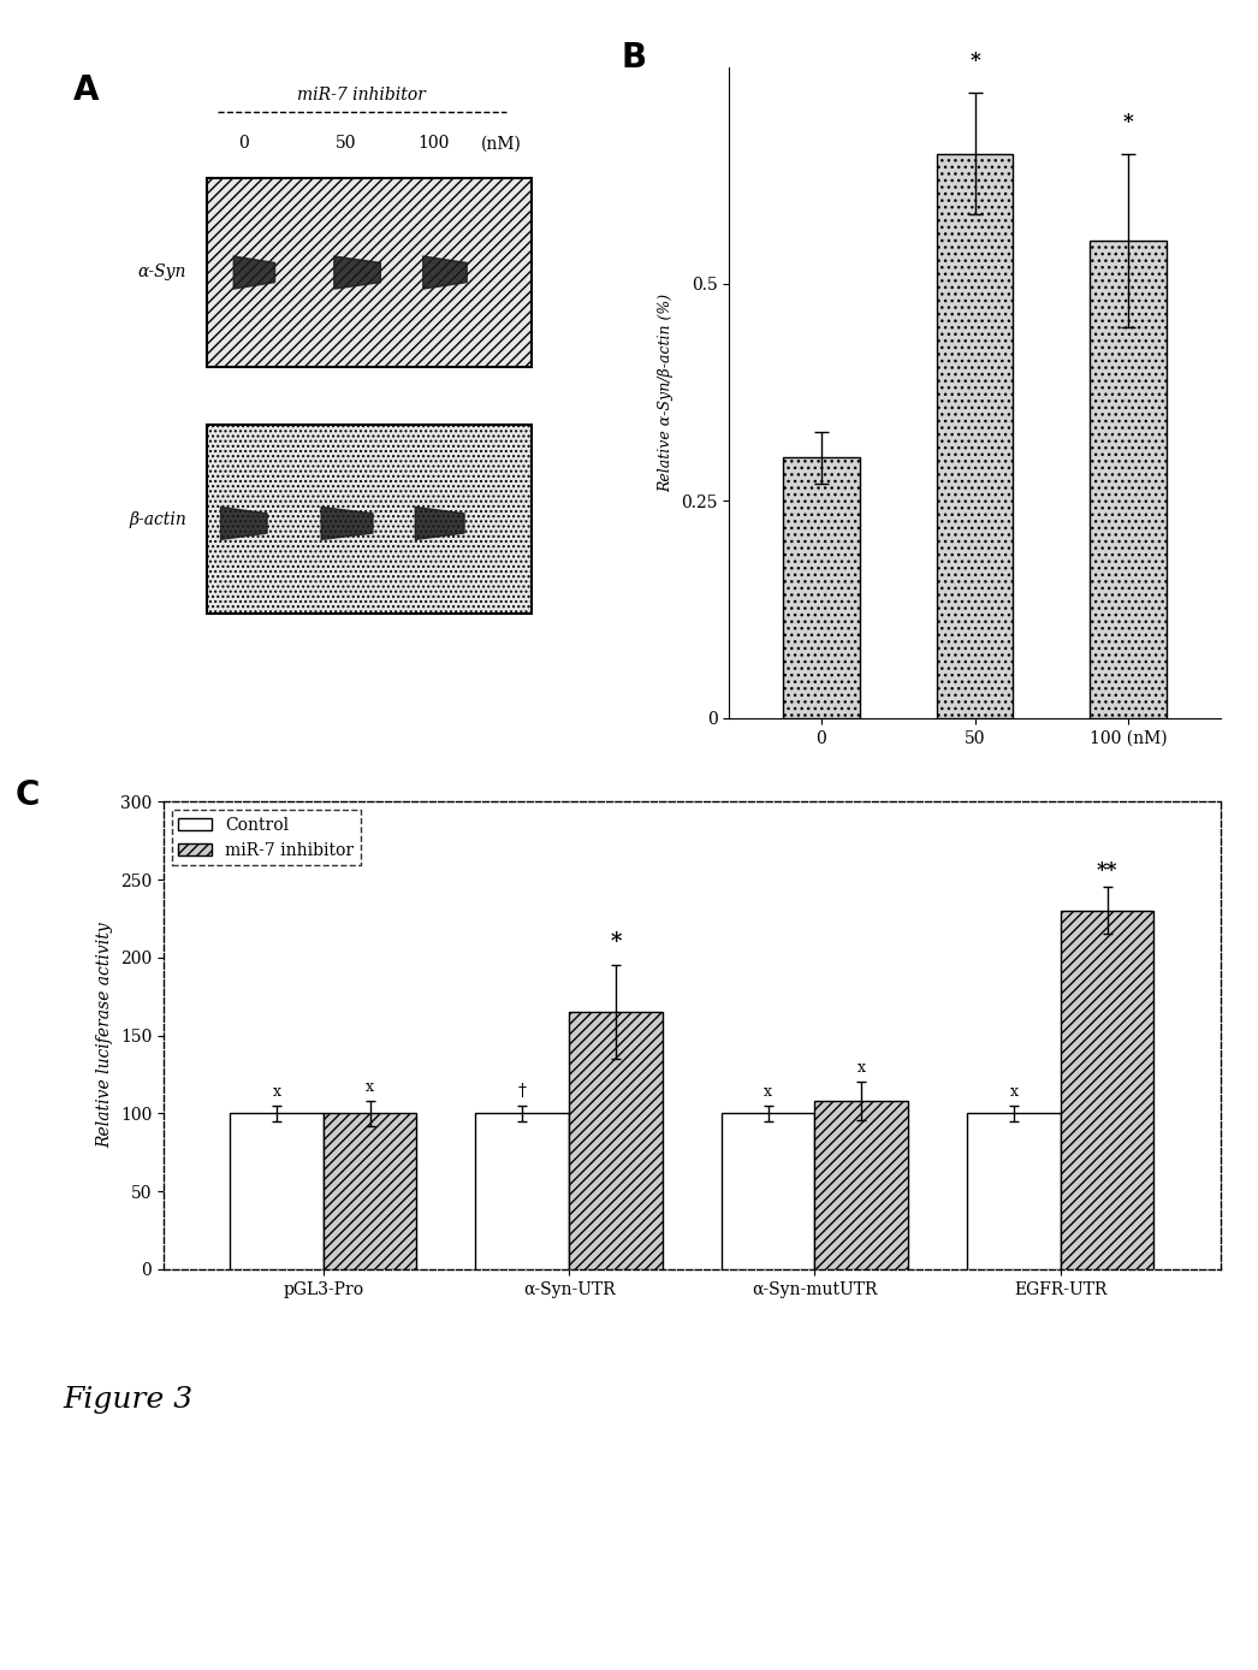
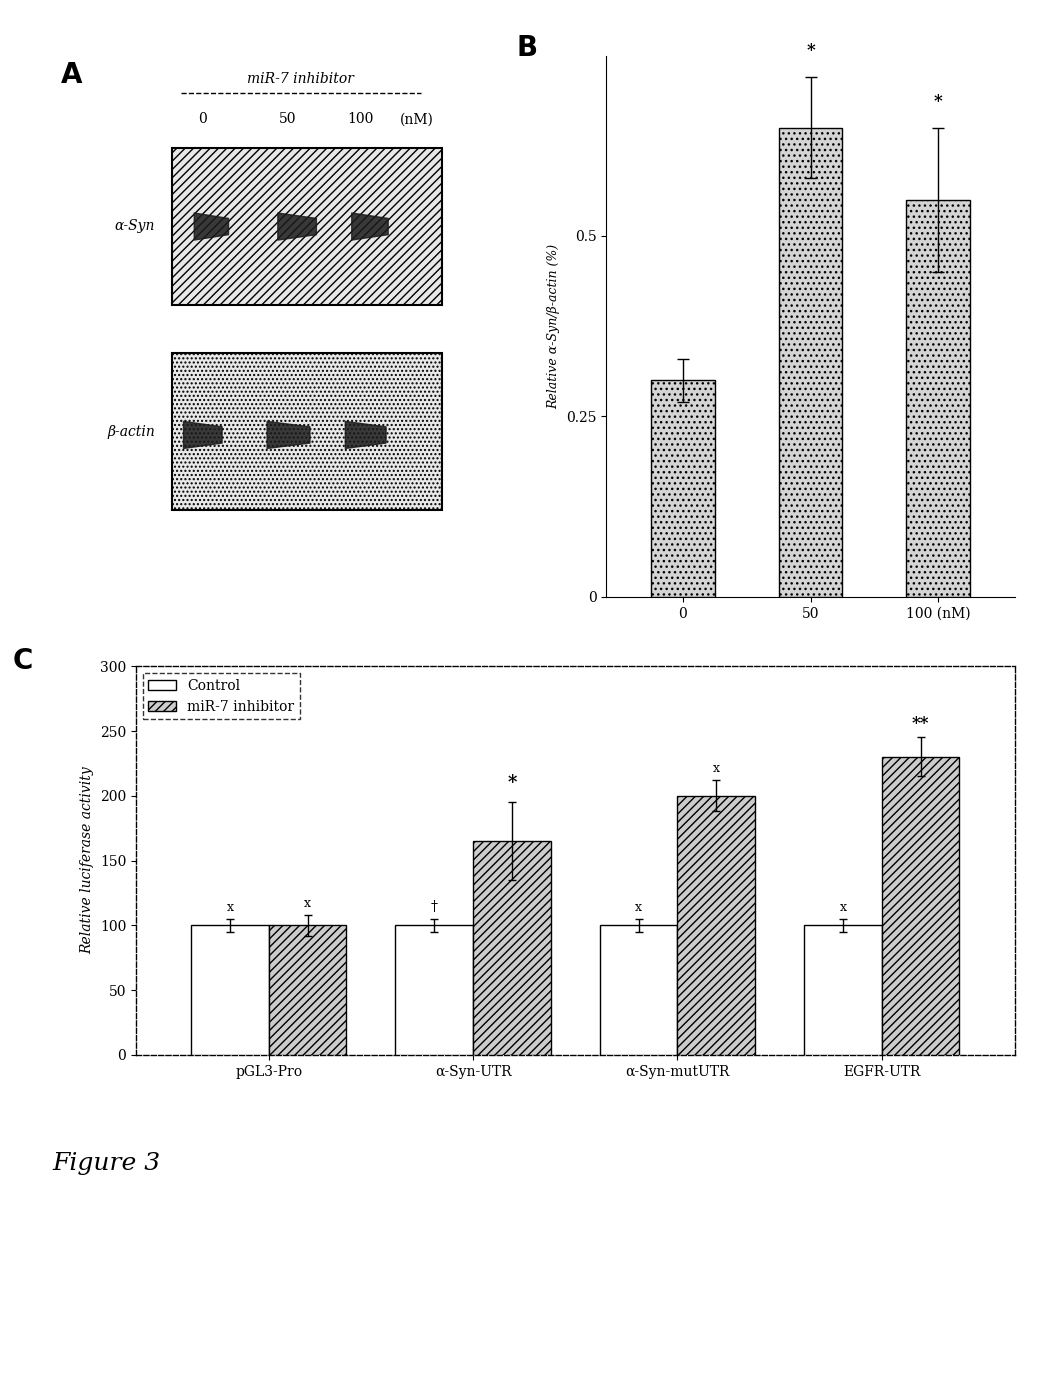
miR-7 inhibitor/α-Syn-mutUTR: 108 -> 200
